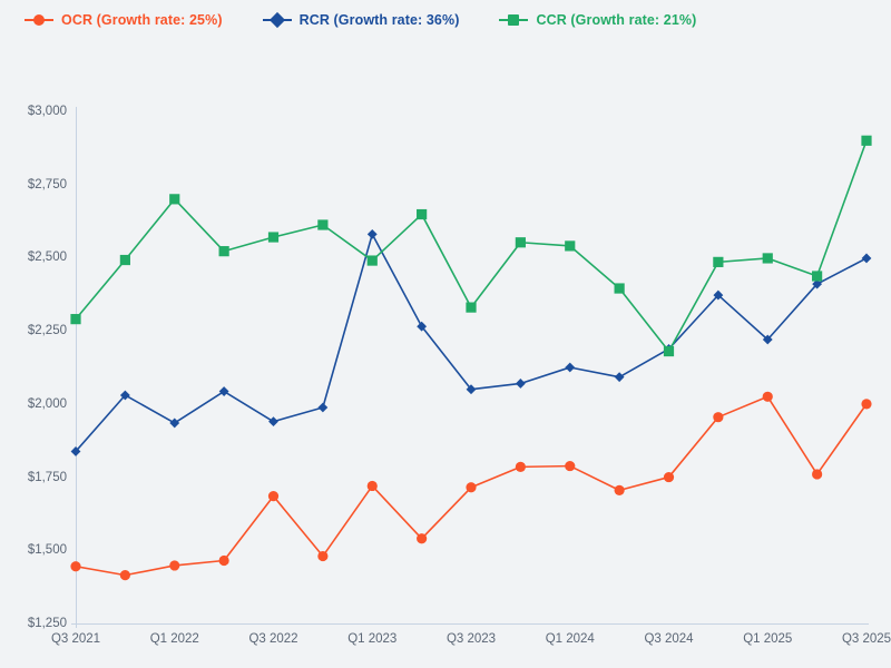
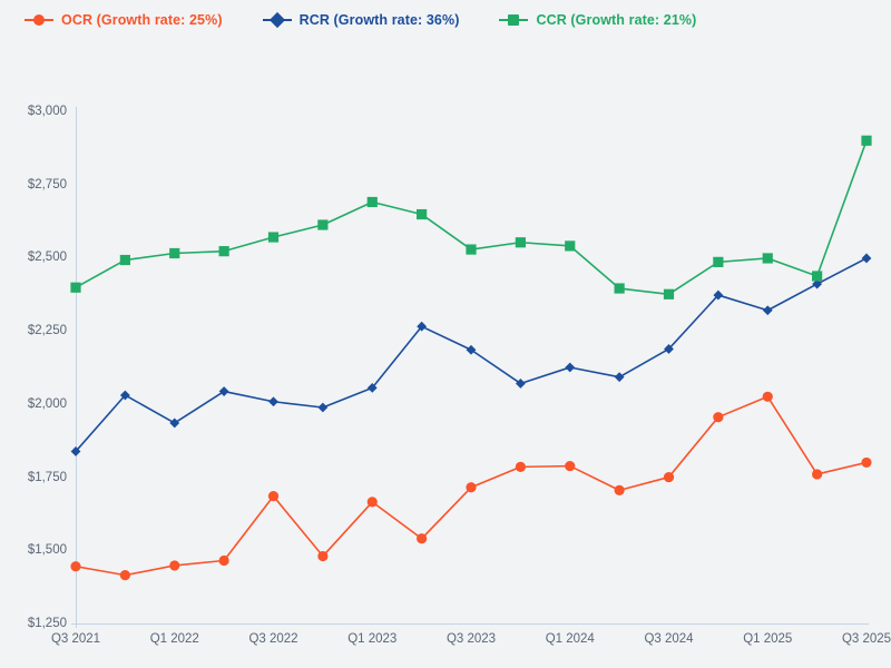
CCR (Growth rate: 21%)/Q3 2021: $2290 -> $2400
CCR (Growth rate: 21%)/Q1 2022: $2700 -> $2520
RCR (Growth rate: 36%)/Q3 2022: $1940 -> $2010
OCR (Growth rate: 25%)/Q1 2023: $1720 -> $1660
RCR (Growth rate: 36%)/Q1 2023: $2580 -> $2060
CCR (Growth rate: 21%)/Q1 2023: $2490 -> $2690
RCR (Growth rate: 36%)/Q3 2023: $2050 -> $2180
CCR (Growth rate: 21%)/Q3 2023: $2330 -> $2530
CCR (Growth rate: 21%)/Q3 2024: $2180 -> $2380
RCR (Growth rate: 36%)/Q1 2025: $2220 -> $2320
OCR (Growth rate: 25%)/Q3 2025: $2000 -> $1800
